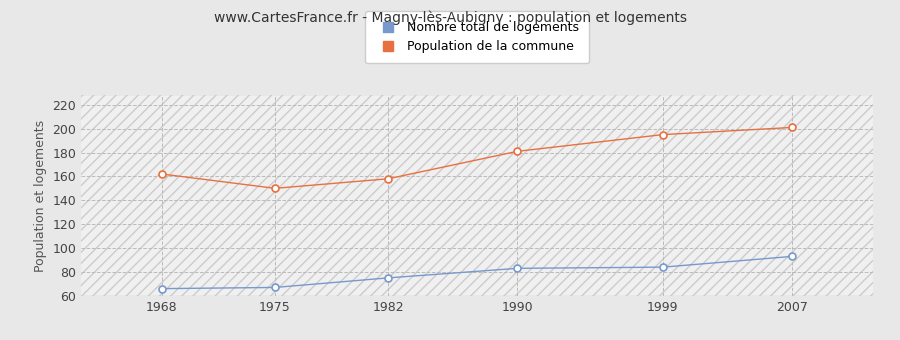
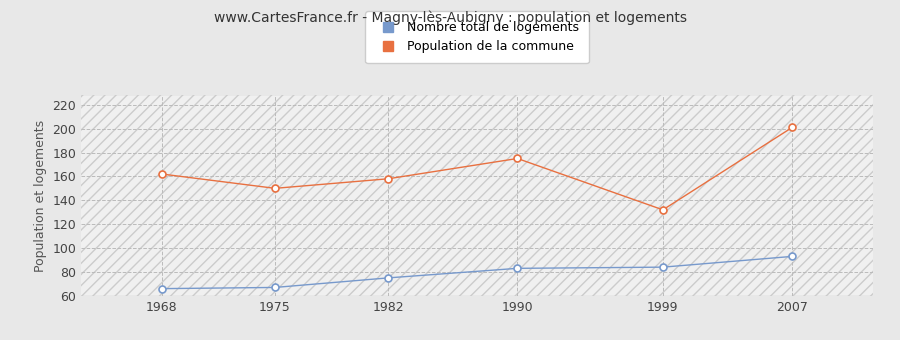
Population de la commune/1990: 181 -> 175
Population de la commune/1999: 195 -> 132
